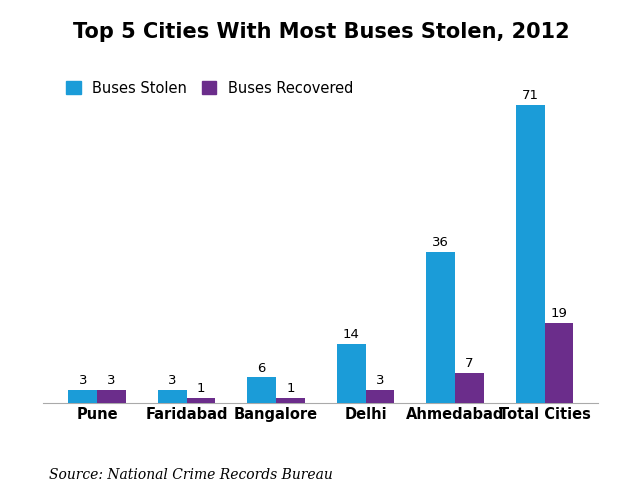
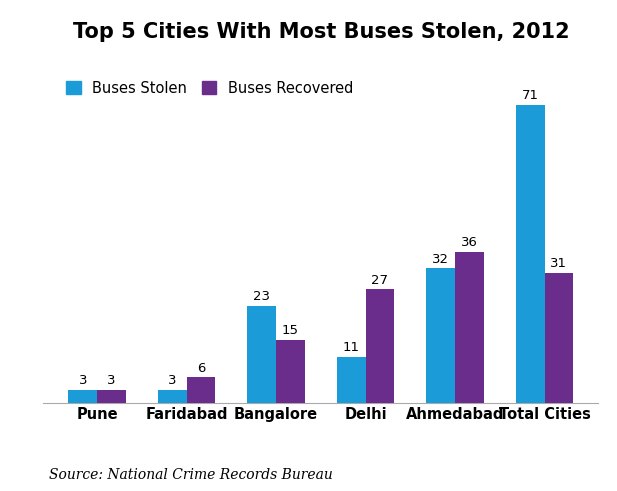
Buses Recovered/Faridabad: 1 -> 6
Buses Stolen/Bangalore: 6 -> 23
Buses Recovered/Bangalore: 1 -> 15
Buses Stolen/Delhi: 14 -> 11
Buses Recovered/Delhi: 3 -> 27
Buses Stolen/Ahmedabad: 36 -> 32
Buses Recovered/Ahmedabad: 7 -> 36
Buses Recovered/Total Cities: 19 -> 31
